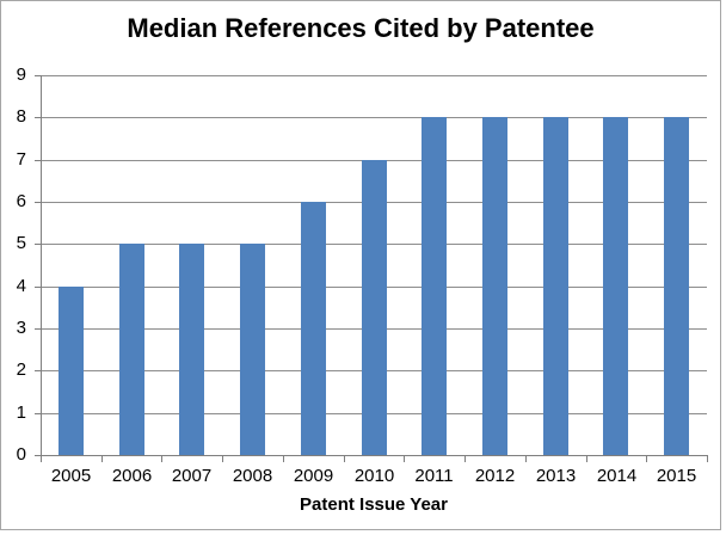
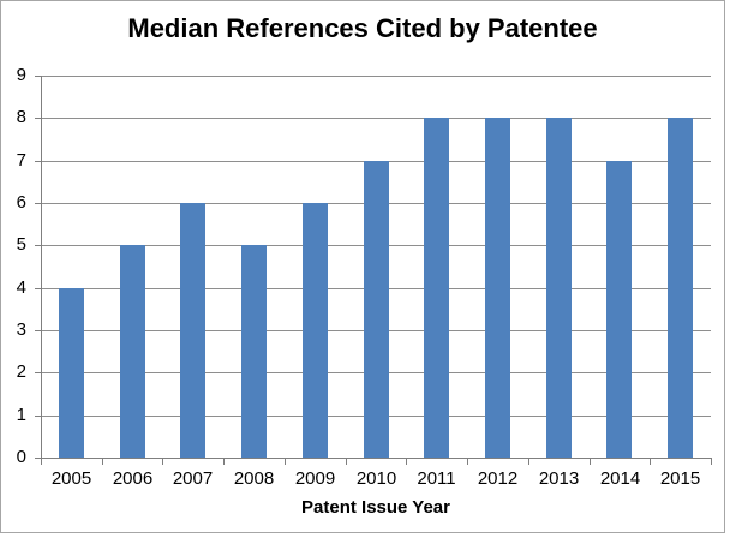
2007: 5 -> 6
2014: 8 -> 7
